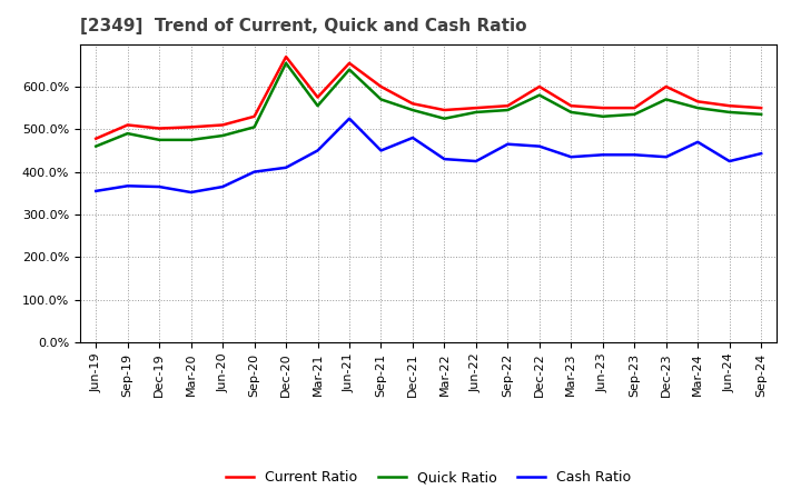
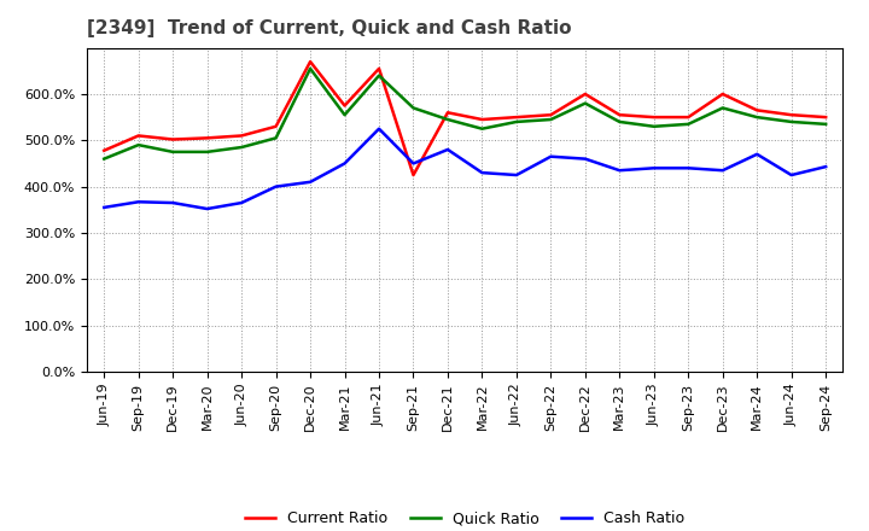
Current Ratio/Sep-21: 600% -> 425%
